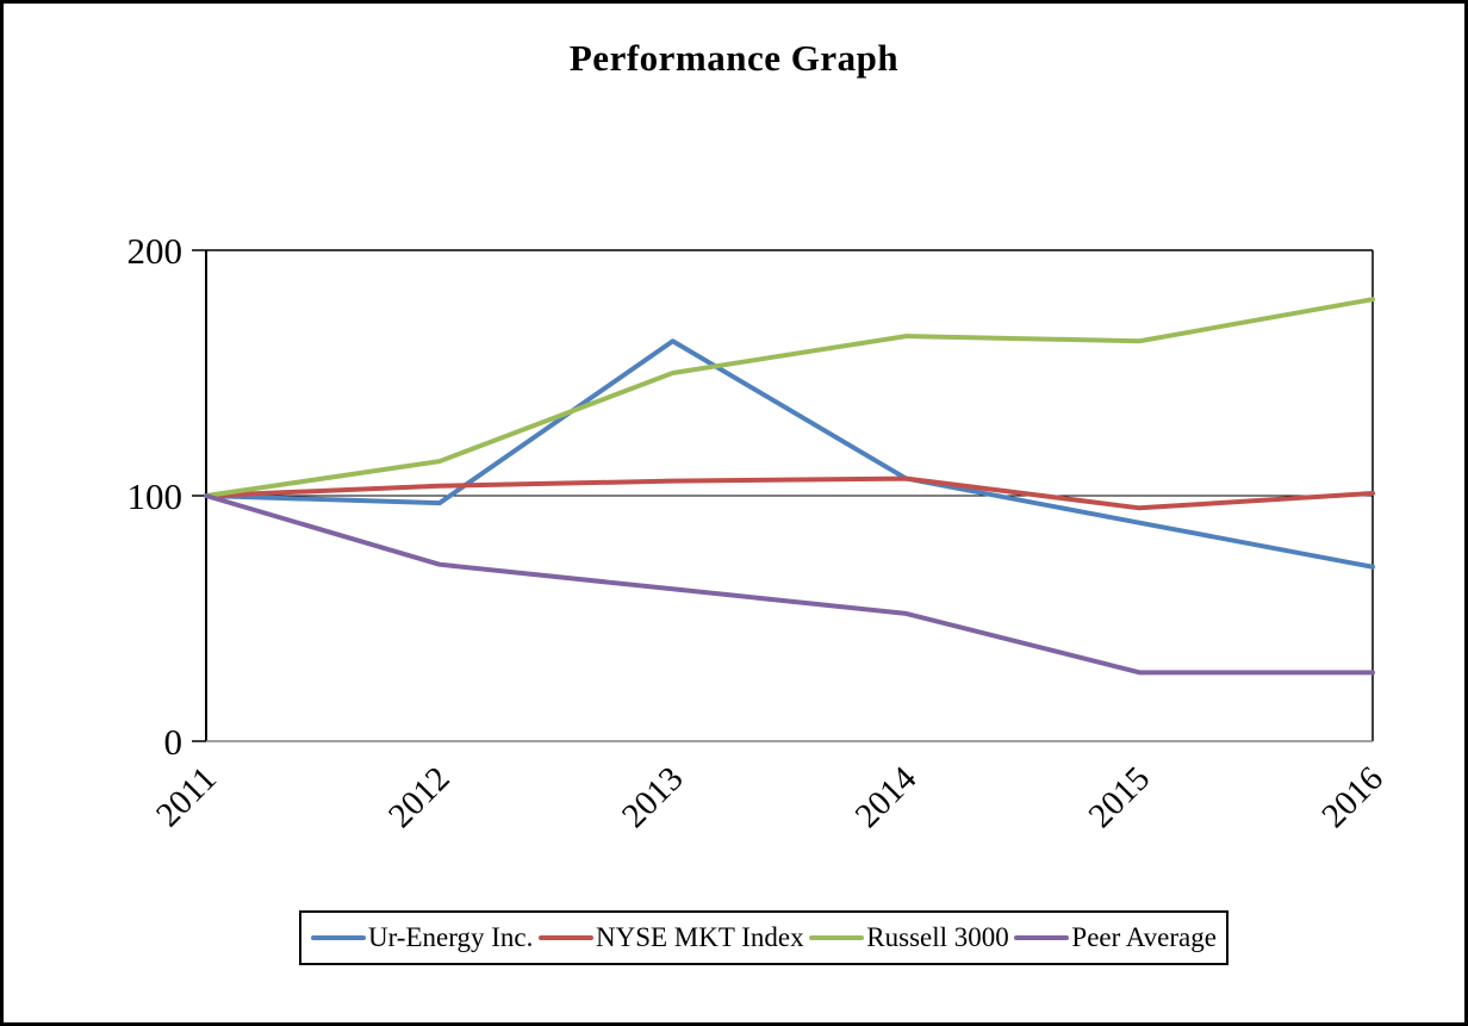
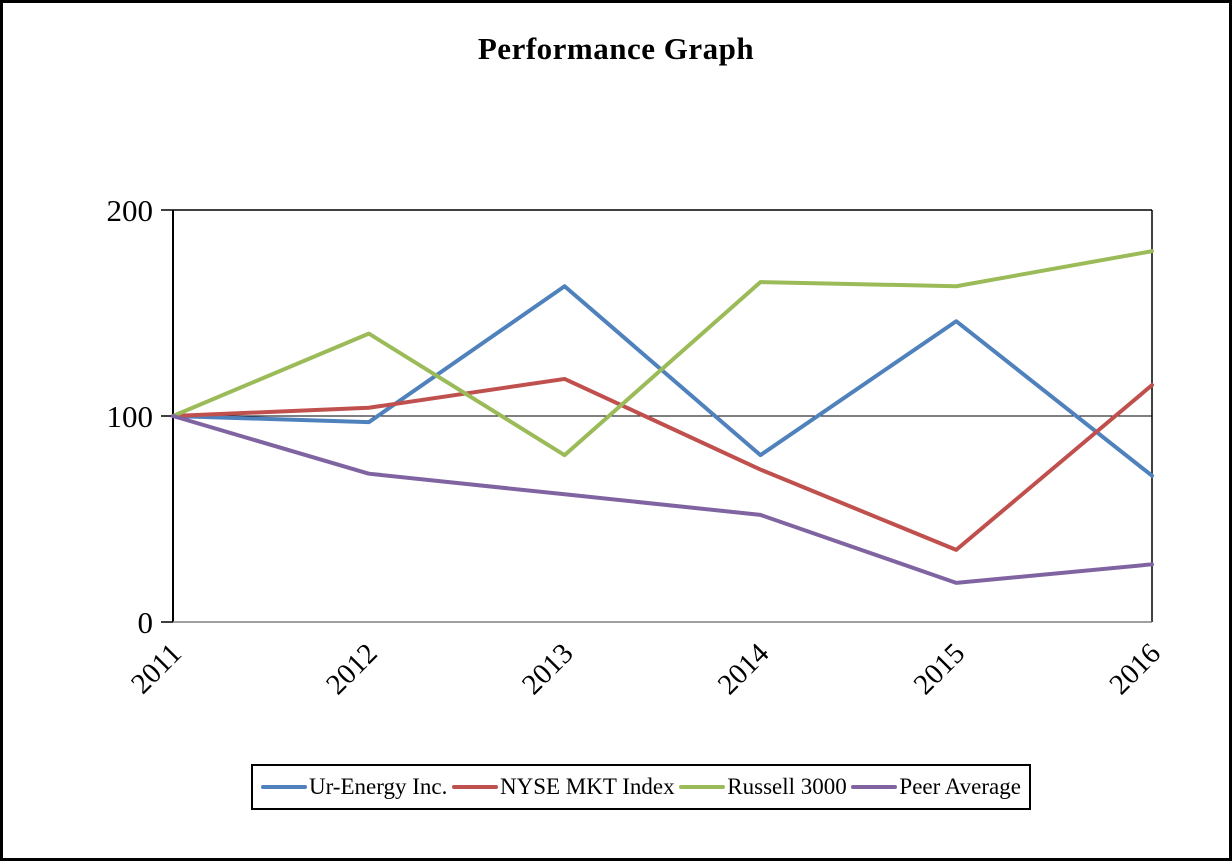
Russell 3000/2012: 114 -> 140
NYSE MKT Index/2013: 106 -> 118
Russell 3000/2013: 150 -> 81
Ur-Energy Inc./2014: 107 -> 81
NYSE MKT Index/2014: 107 -> 74
Ur-Energy Inc./2015: 89 -> 146
NYSE MKT Index/2015: 95 -> 35
Peer Average/2015: 28 -> 19
NYSE MKT Index/2016: 101 -> 115
